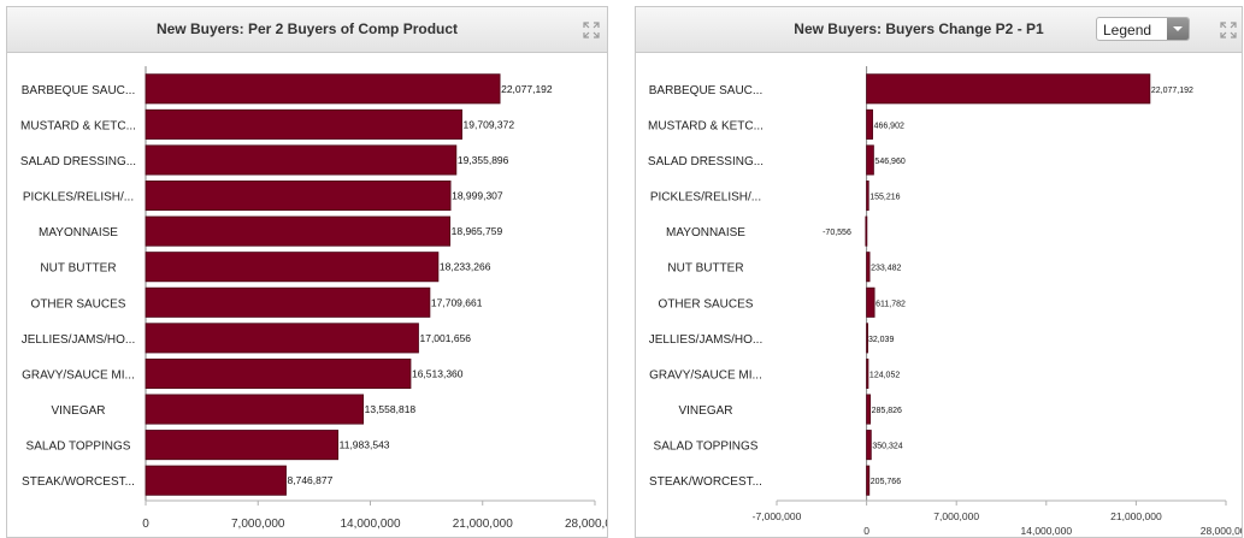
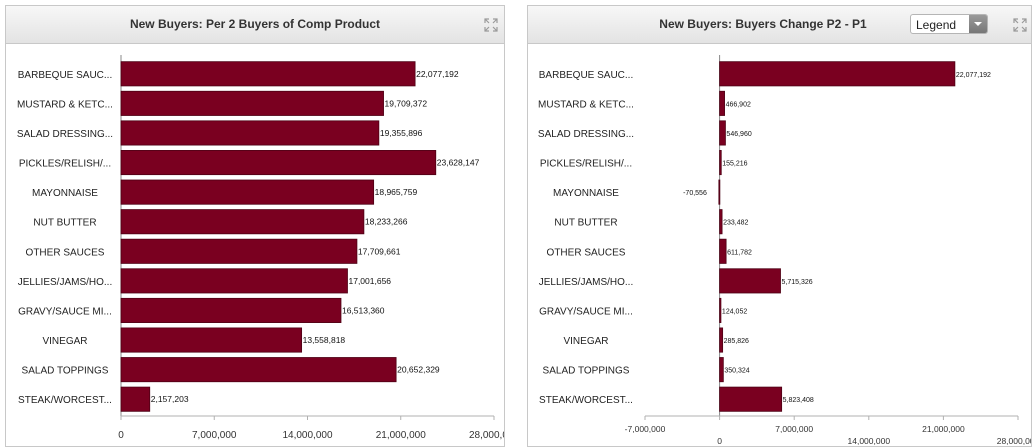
New Buyers: Per 2 Buyers of Comp Product/PICKLES/RELISH/...: 18,999,307 -> 23,628,147
New Buyers: Per 2 Buyers of Comp Product/SALAD TOPPINGS: 11,983,543 -> 20,652,329
New Buyers: Per 2 Buyers of Comp Product/STEAK/WORCEST...: 8,746,877 -> 2,157,203
New Buyers: Buyers Change P2 - P1/JELLIES/JAMS/HO...: 32,039 -> 5,715,326
New Buyers: Buyers Change P2 - P1/STEAK/WORCEST...: 205,766 -> 5,823,408
